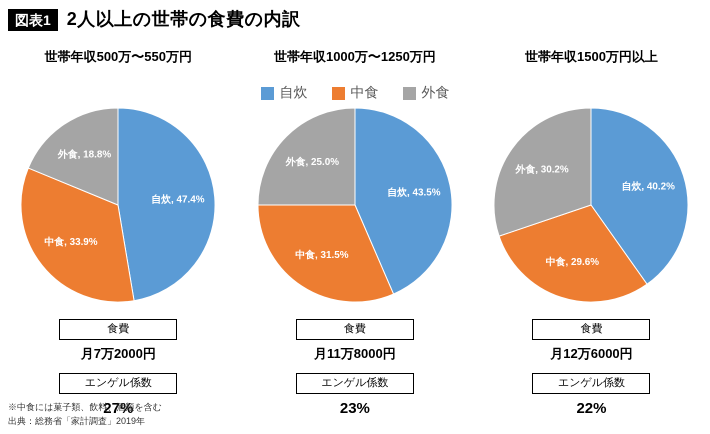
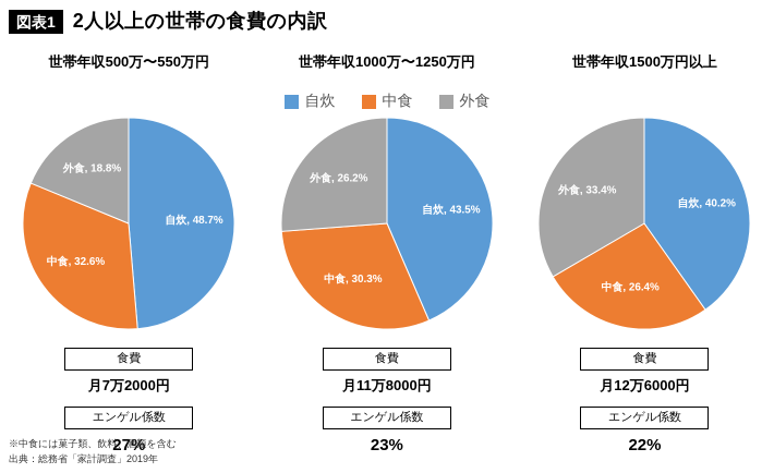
世帯年収500万〜550万円/自炊: 47.4% -> 48.7%
世帯年収500万〜550万円/中食: 33.9% -> 32.6%
世帯年収1000万〜1250万円/中食: 31.5% -> 30.3%
世帯年収1000万〜1250万円/外食: 25.0% -> 26.2%
世帯年収1500万円以上/中食: 29.6% -> 26.4%
世帯年収1500万円以上/外食: 30.2% -> 33.4%
